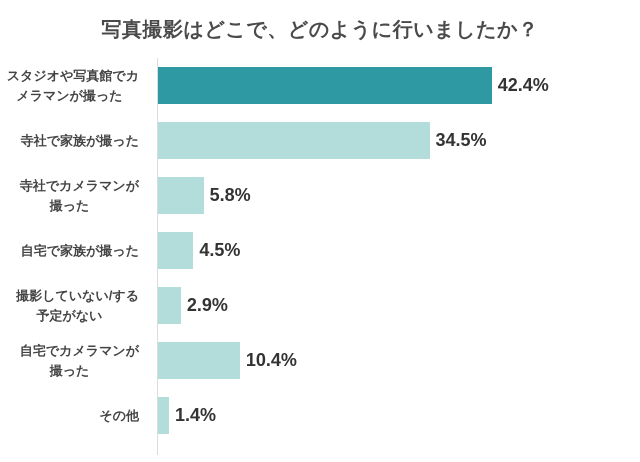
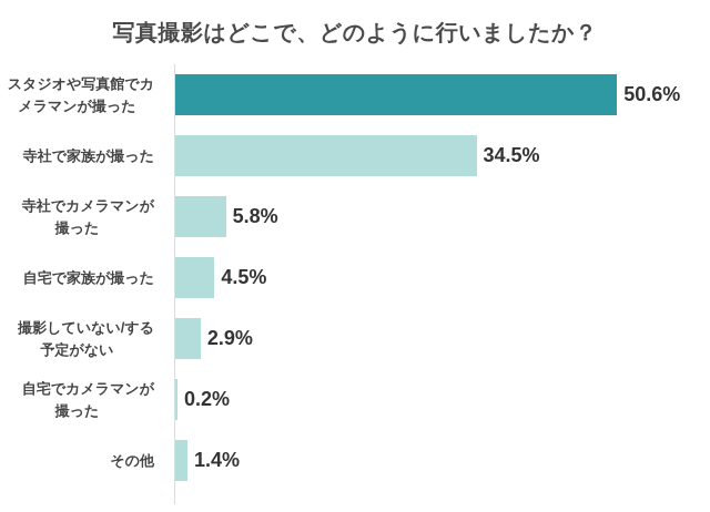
スタジオや写真館でカメラマンが撮った: 42.4% -> 50.6%
自宅でカメラマンが撮った: 10.4% -> 0.2%
